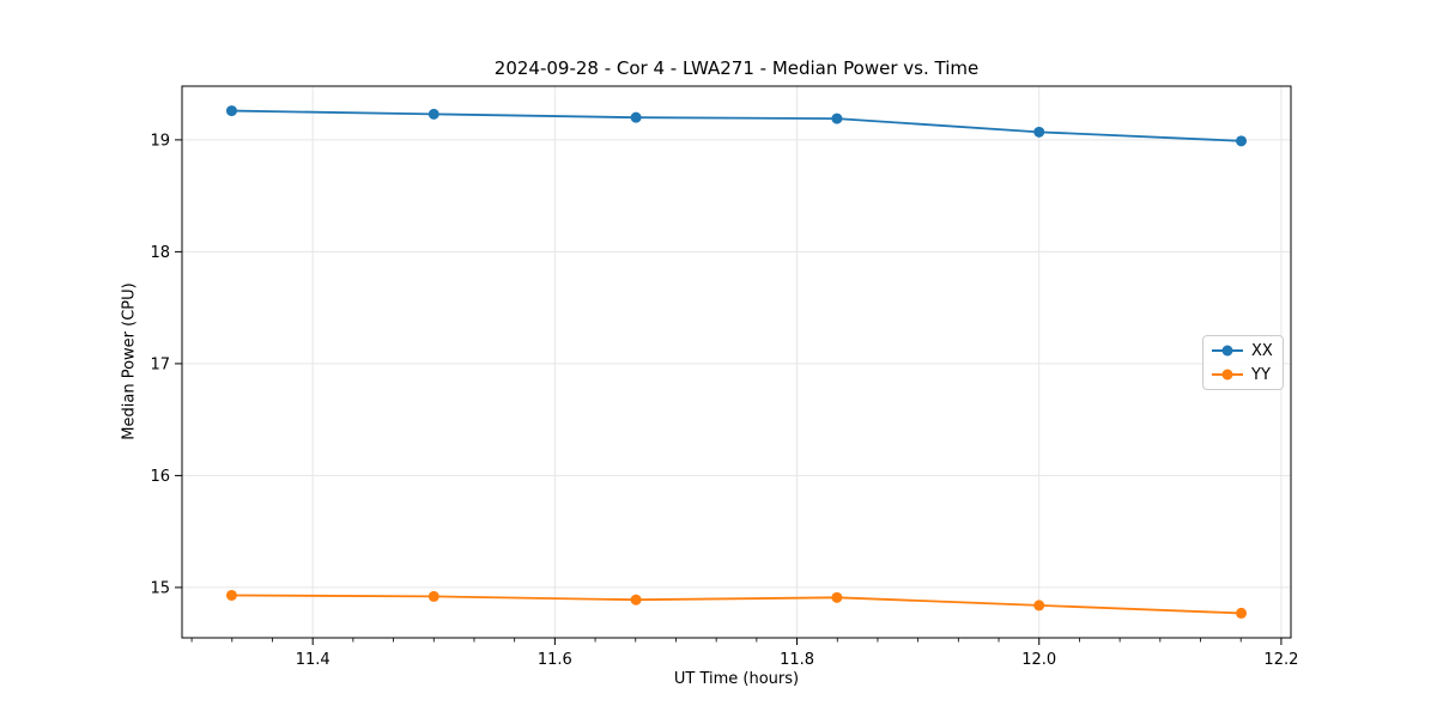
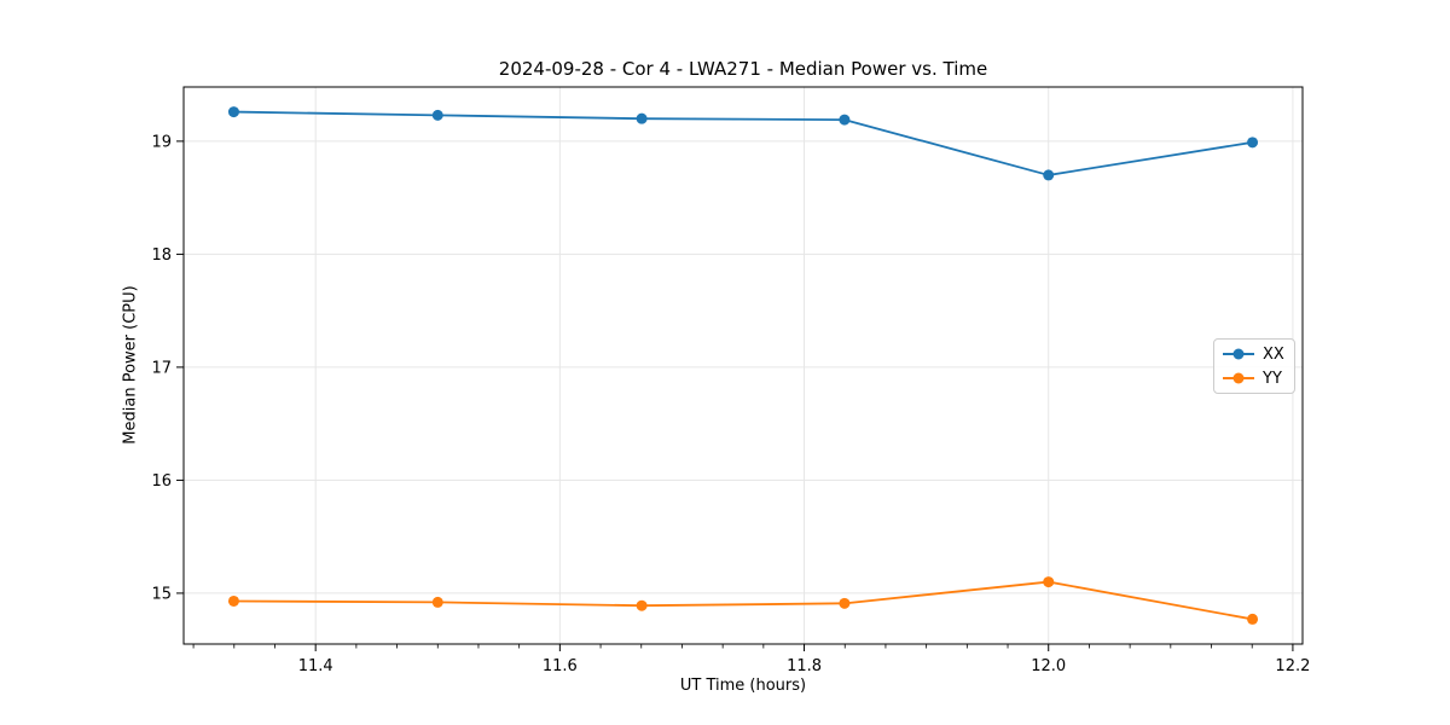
XX/12.0: 19.1 -> 18.7
YY/12.0: 14.8 -> 15.1
